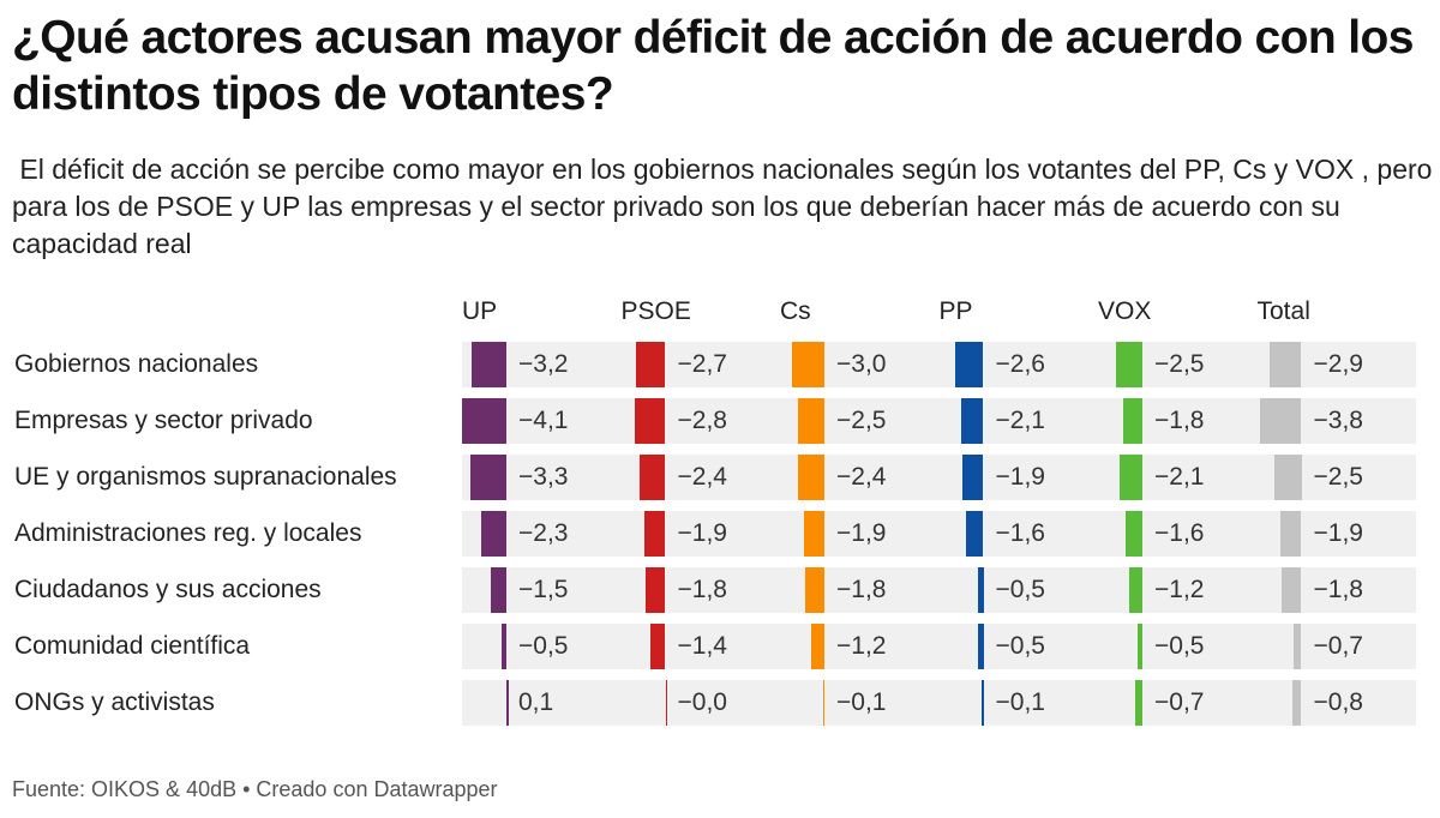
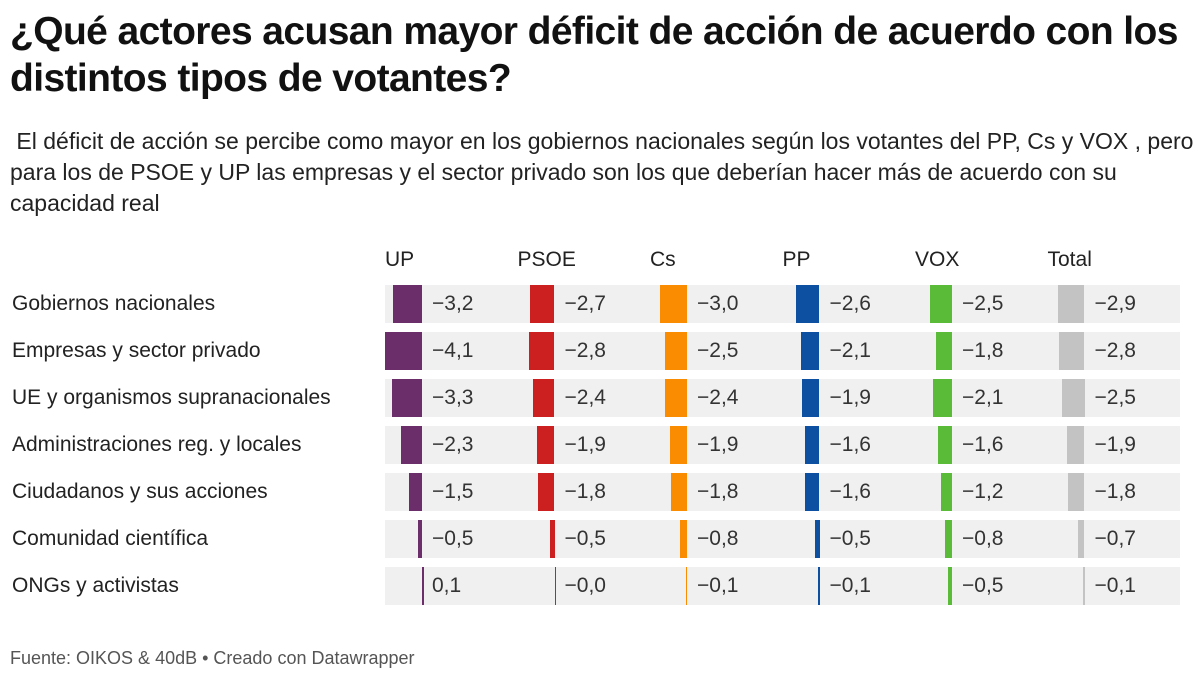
Total/Empresas y sector privado: −3,8 -> −2,8
PP/Ciudadanos y sus acciones: −0,5 -> −1,6
PSOE/Comunidad científica: −1,4 -> −0,5
Cs/Comunidad científica: −1,2 -> −0,8
VOX/Comunidad científica: −0,5 -> −0,8
VOX/ONGs y activistas: −0,7 -> −0,5
Total/ONGs y activistas: −0,8 -> −0,1
